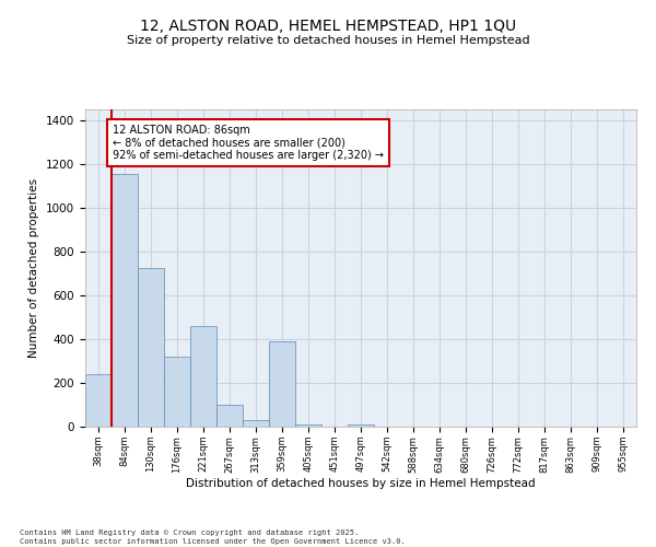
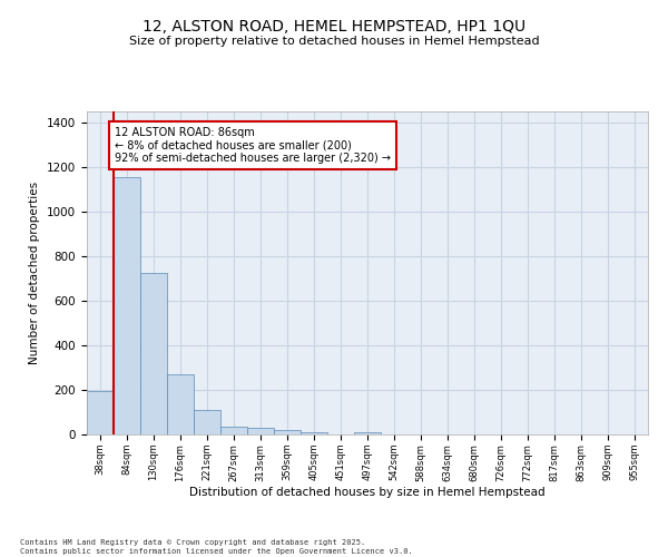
38sqm: 240 -> 200
176sqm: 320 -> 270
221sqm: 460 -> 110
267sqm: 100 -> 40
359sqm: 390 -> 20
